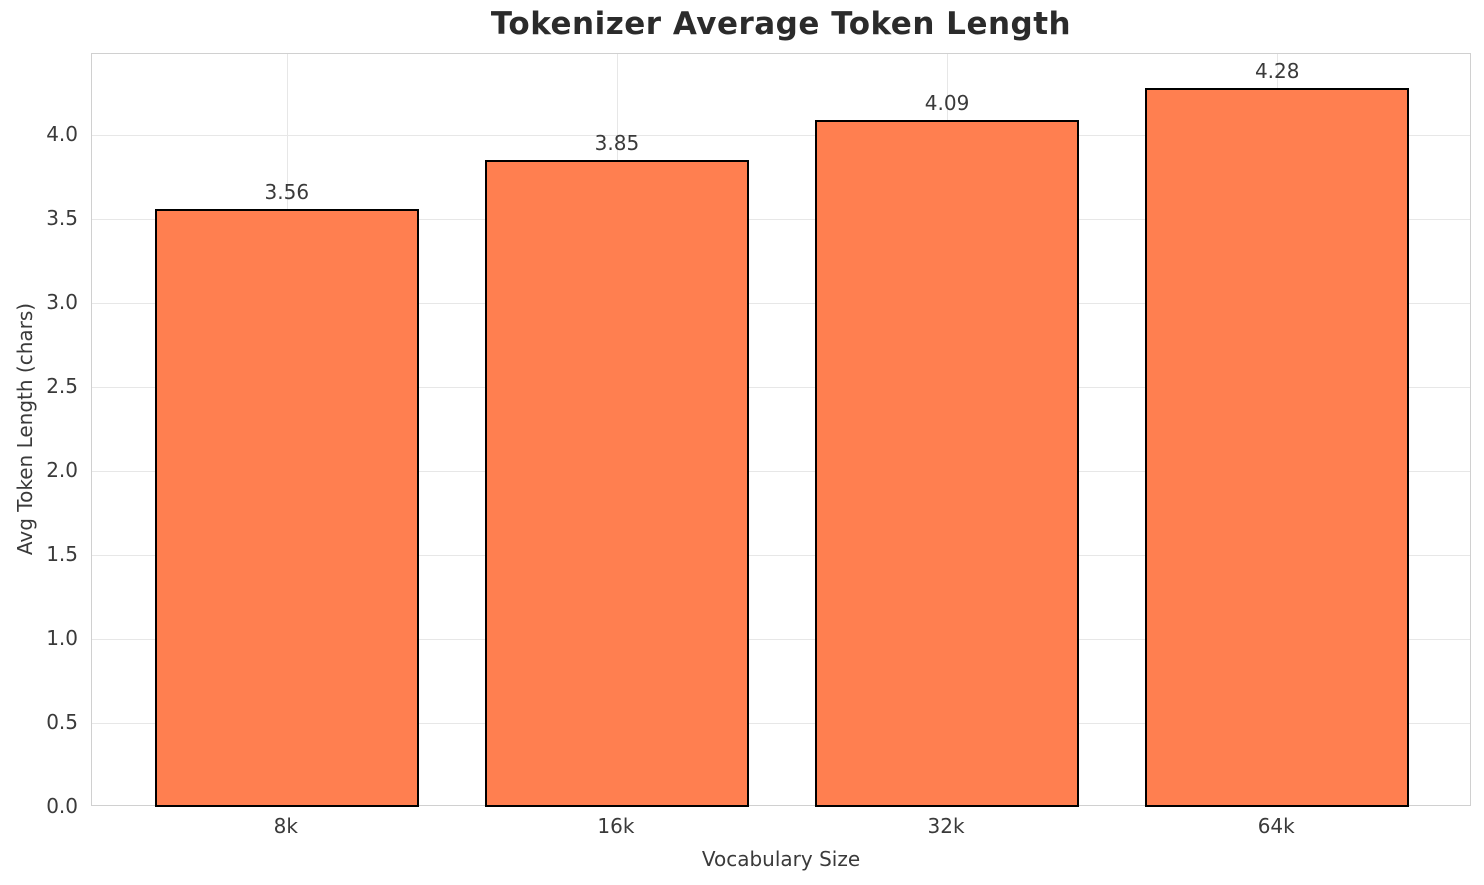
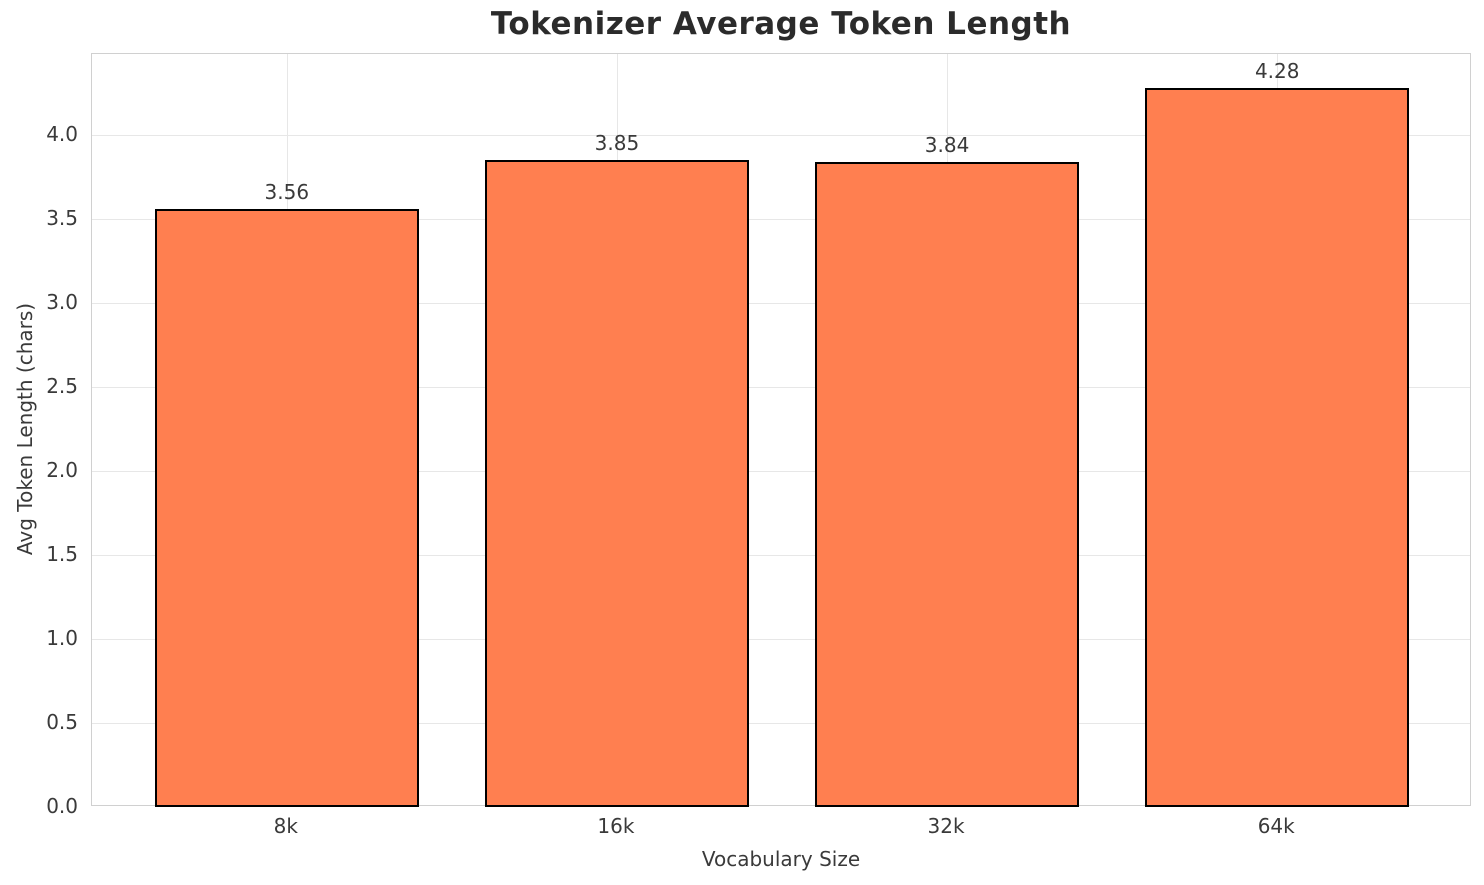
32k: 4.09 -> 3.84
